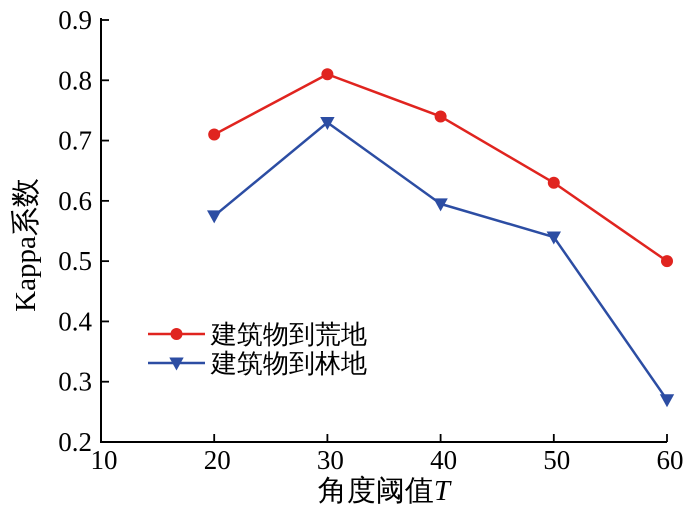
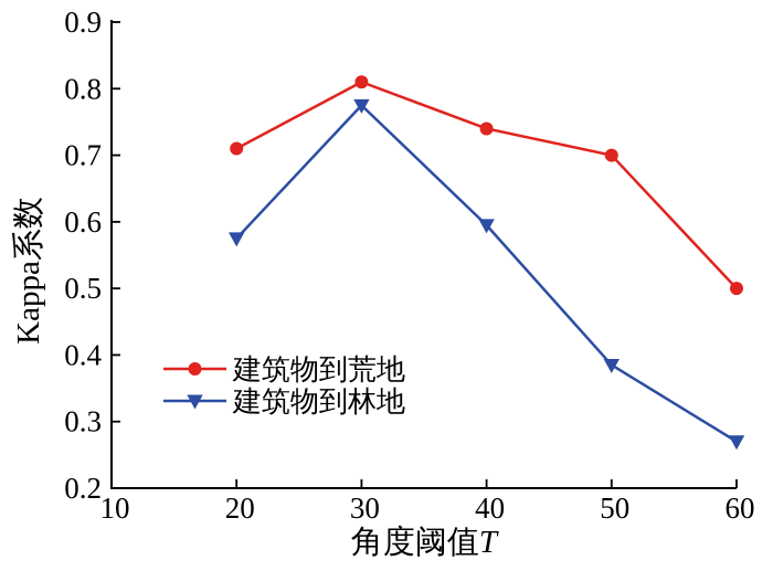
建筑物到林地/30: 0.73 -> 0.78
建筑物到荒地/50: 0.63 -> 0.70
建筑物到林地/50: 0.54 -> 0.39
